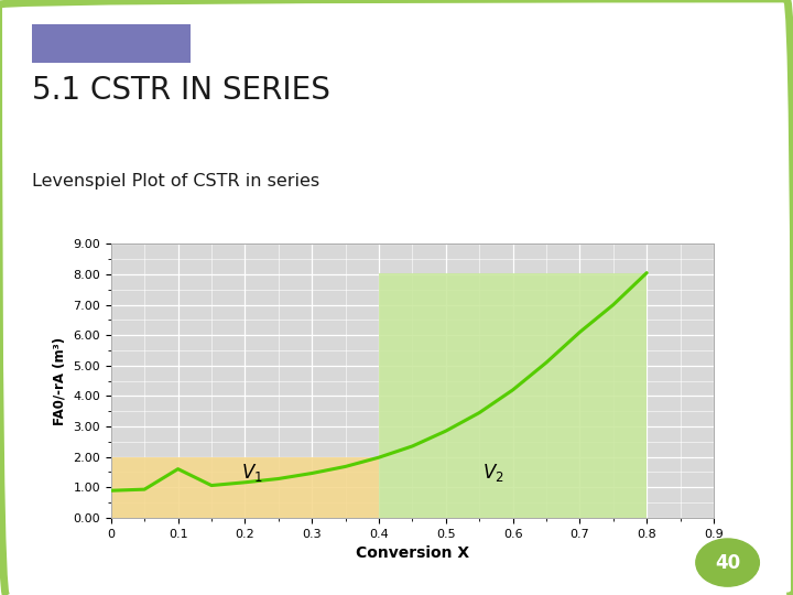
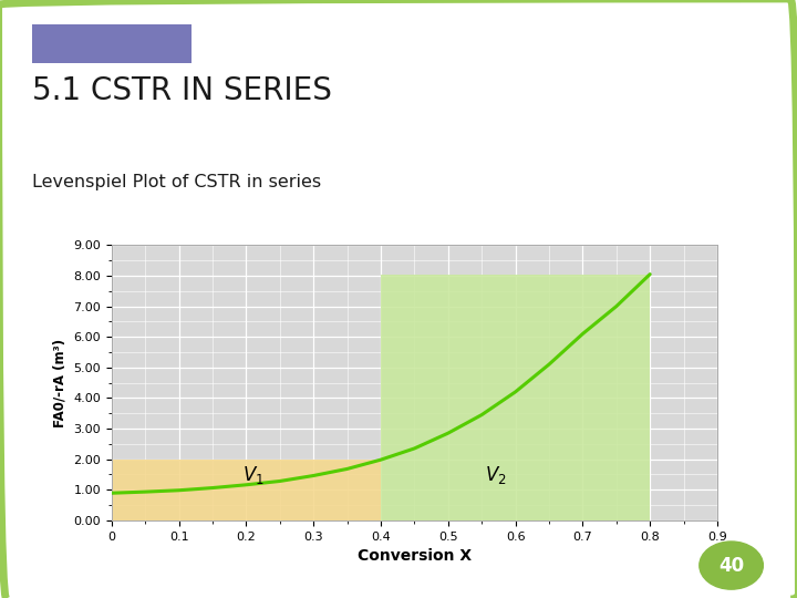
0.1: 1.60 -> 0.98
